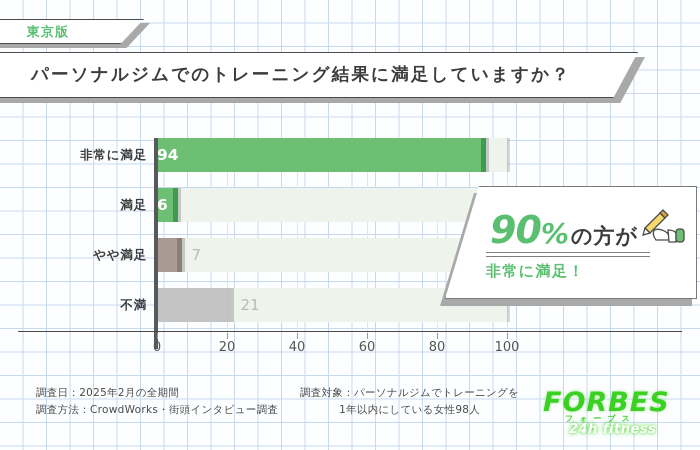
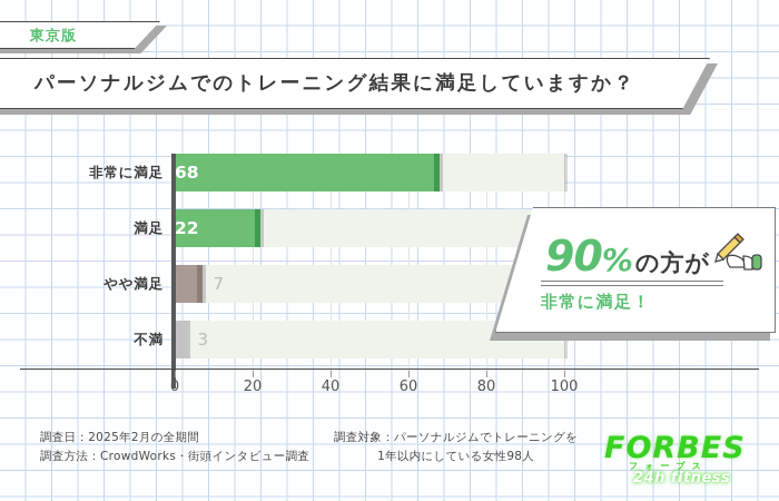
非常に満足: 94 -> 68
満足: 6 -> 22
不満: 21 -> 3
